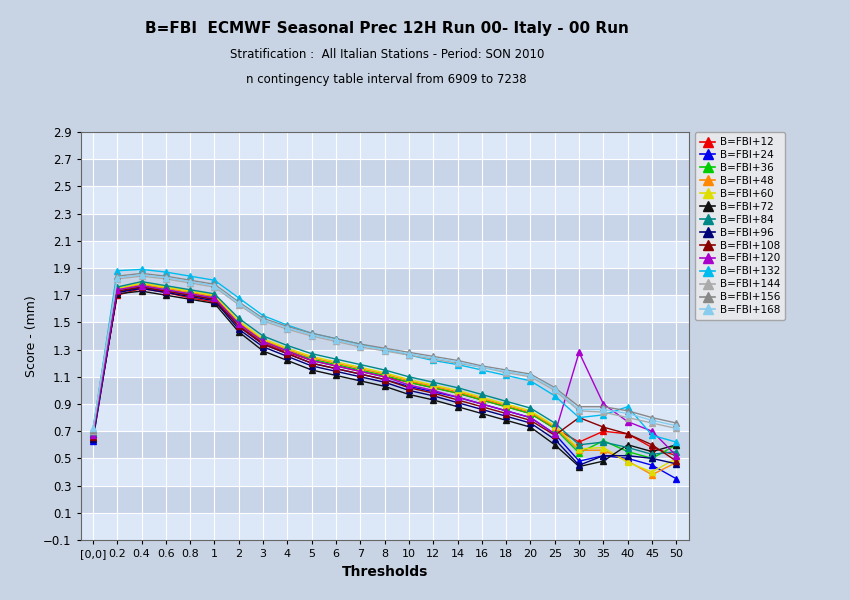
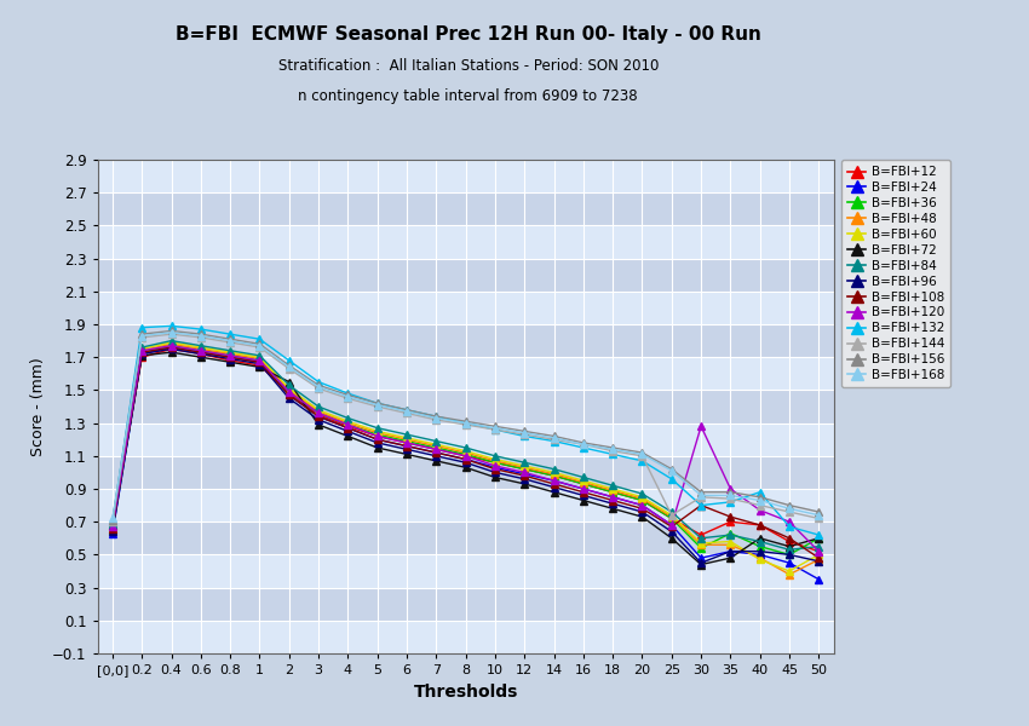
B=FBI+72/2: 1.43 -> 1.55
B=FBI+144/25: 1.00 -> 0.74
